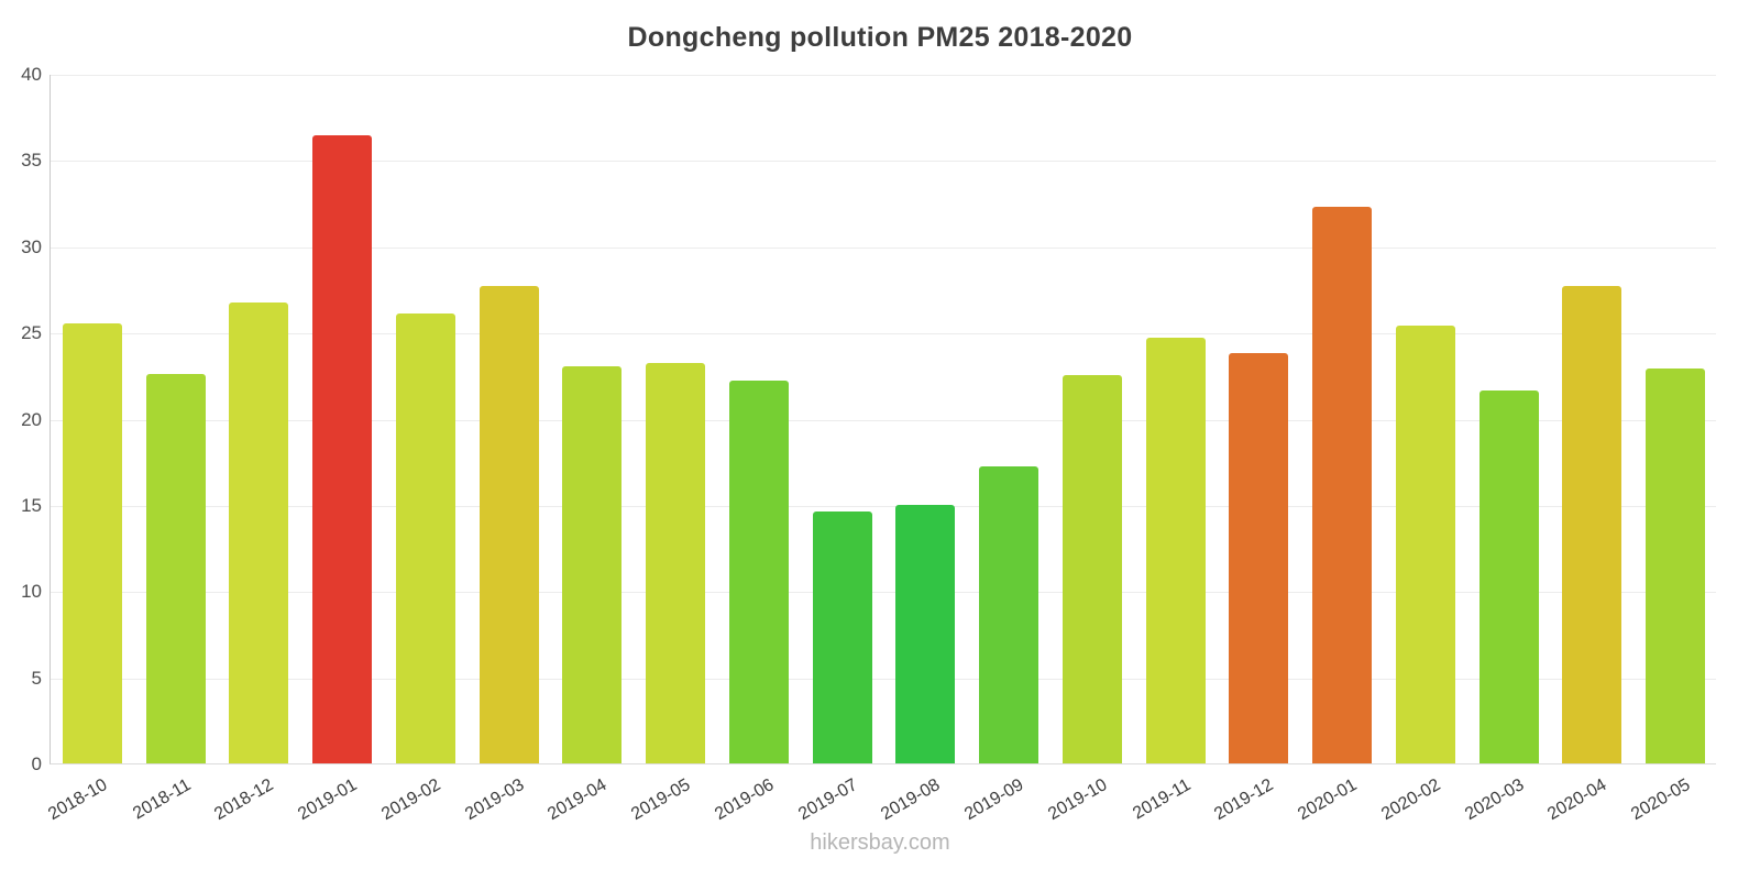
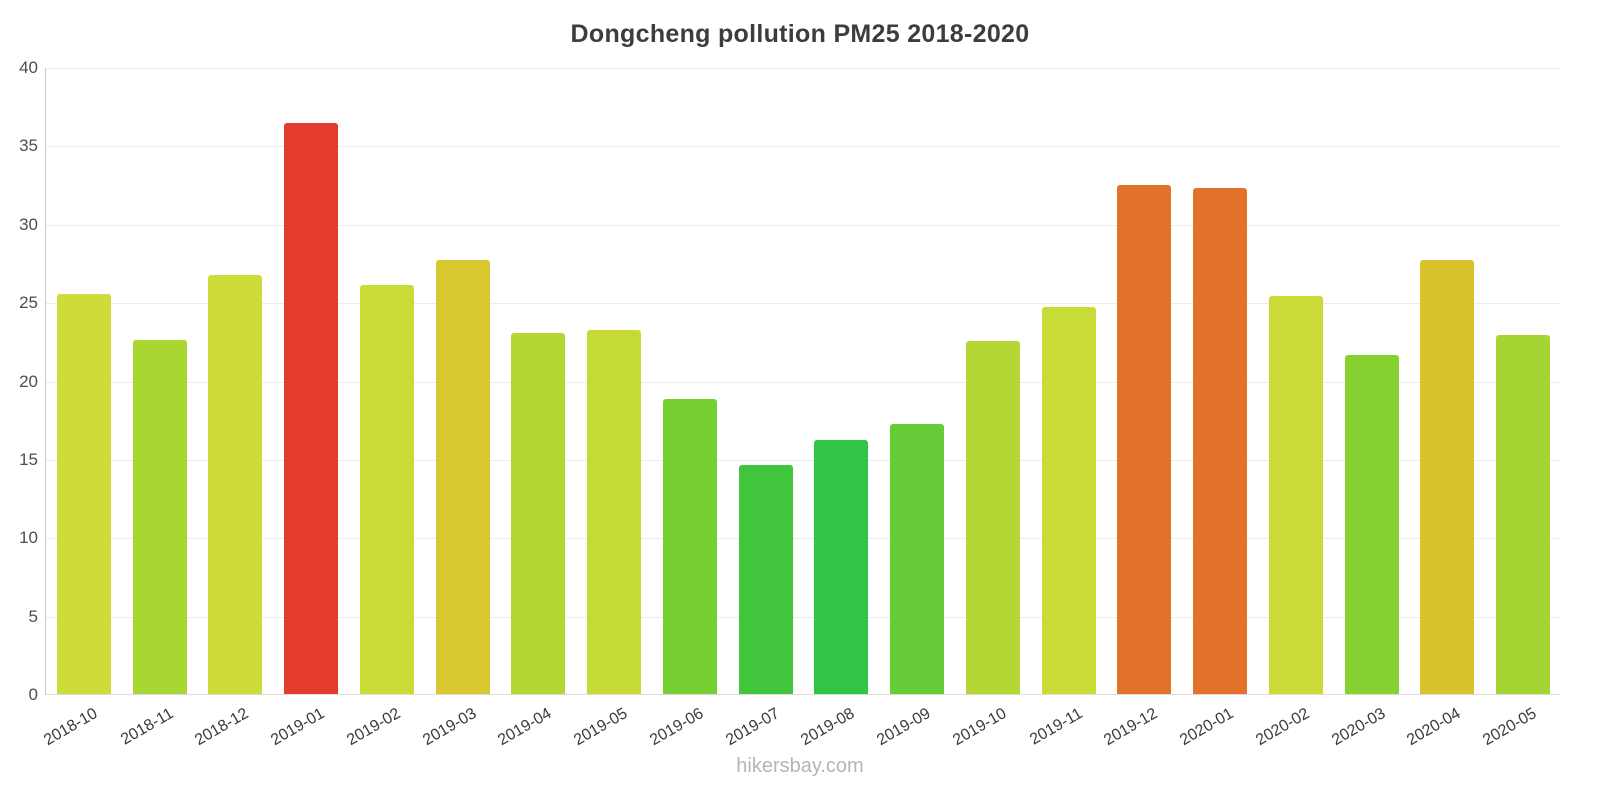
2019-06: 22.2 -> 18.8
2019-08: 15.0 -> 16.2
2019-12: 23.8 -> 32.5
